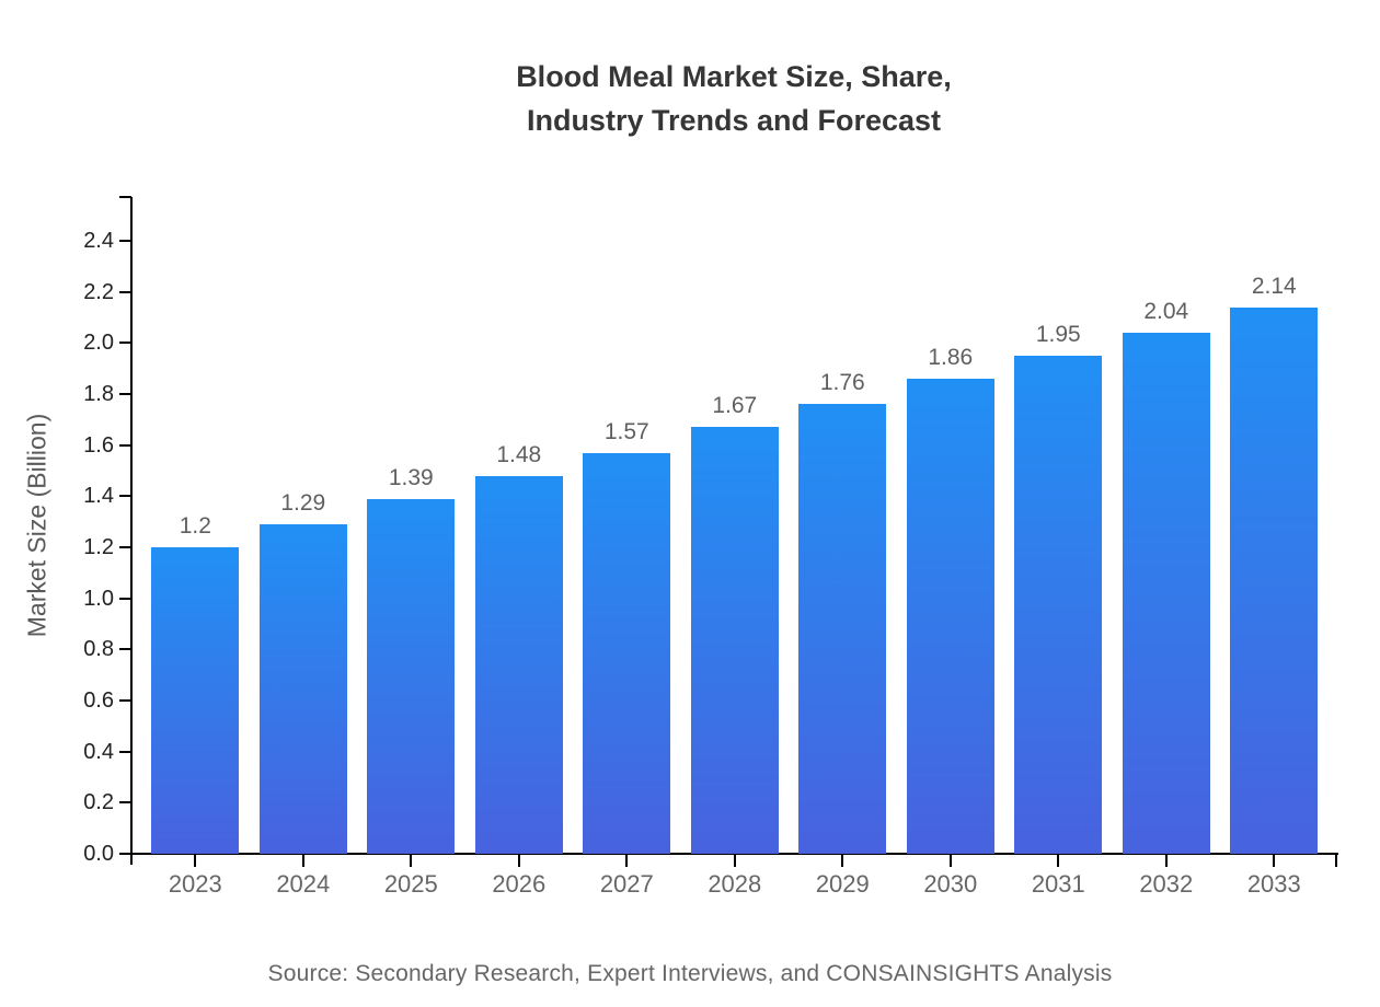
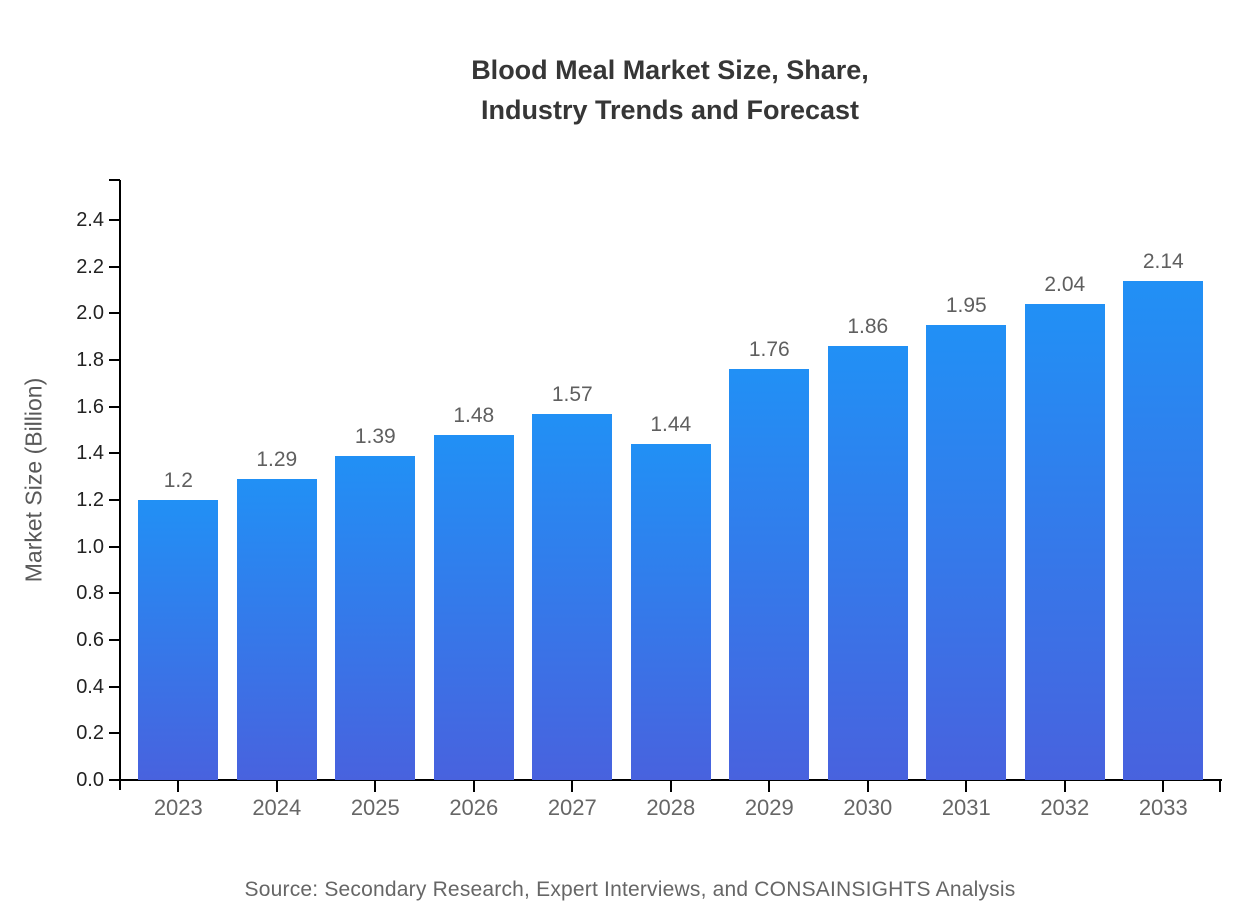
2028: 1.67 -> 1.44
